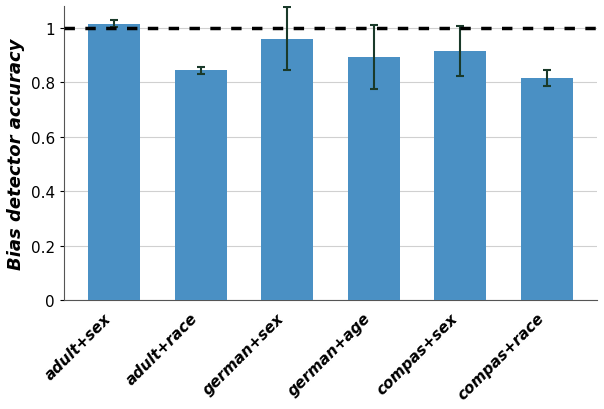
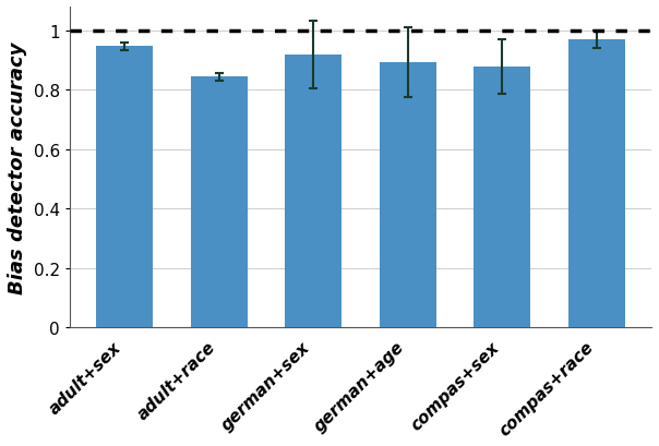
adult+sex: 1.015 -> 0.946
german+sex: 0.960 -> 0.918
compas+sex: 0.915 -> 0.879
compas+race: 0.815 -> 0.970
